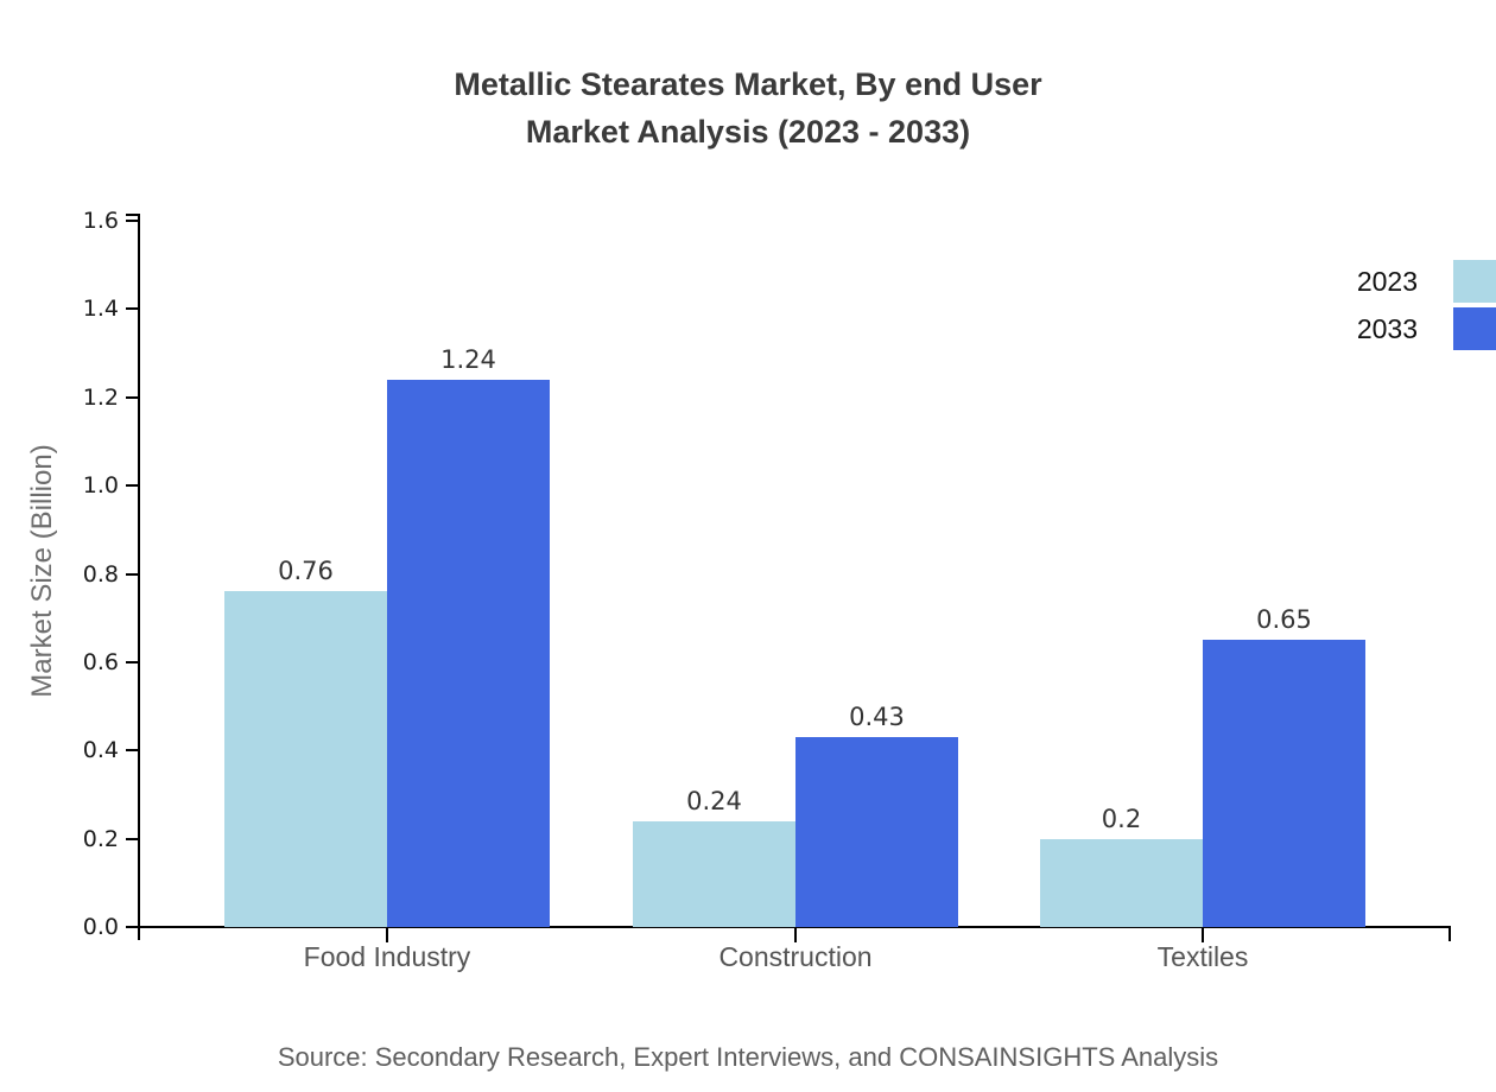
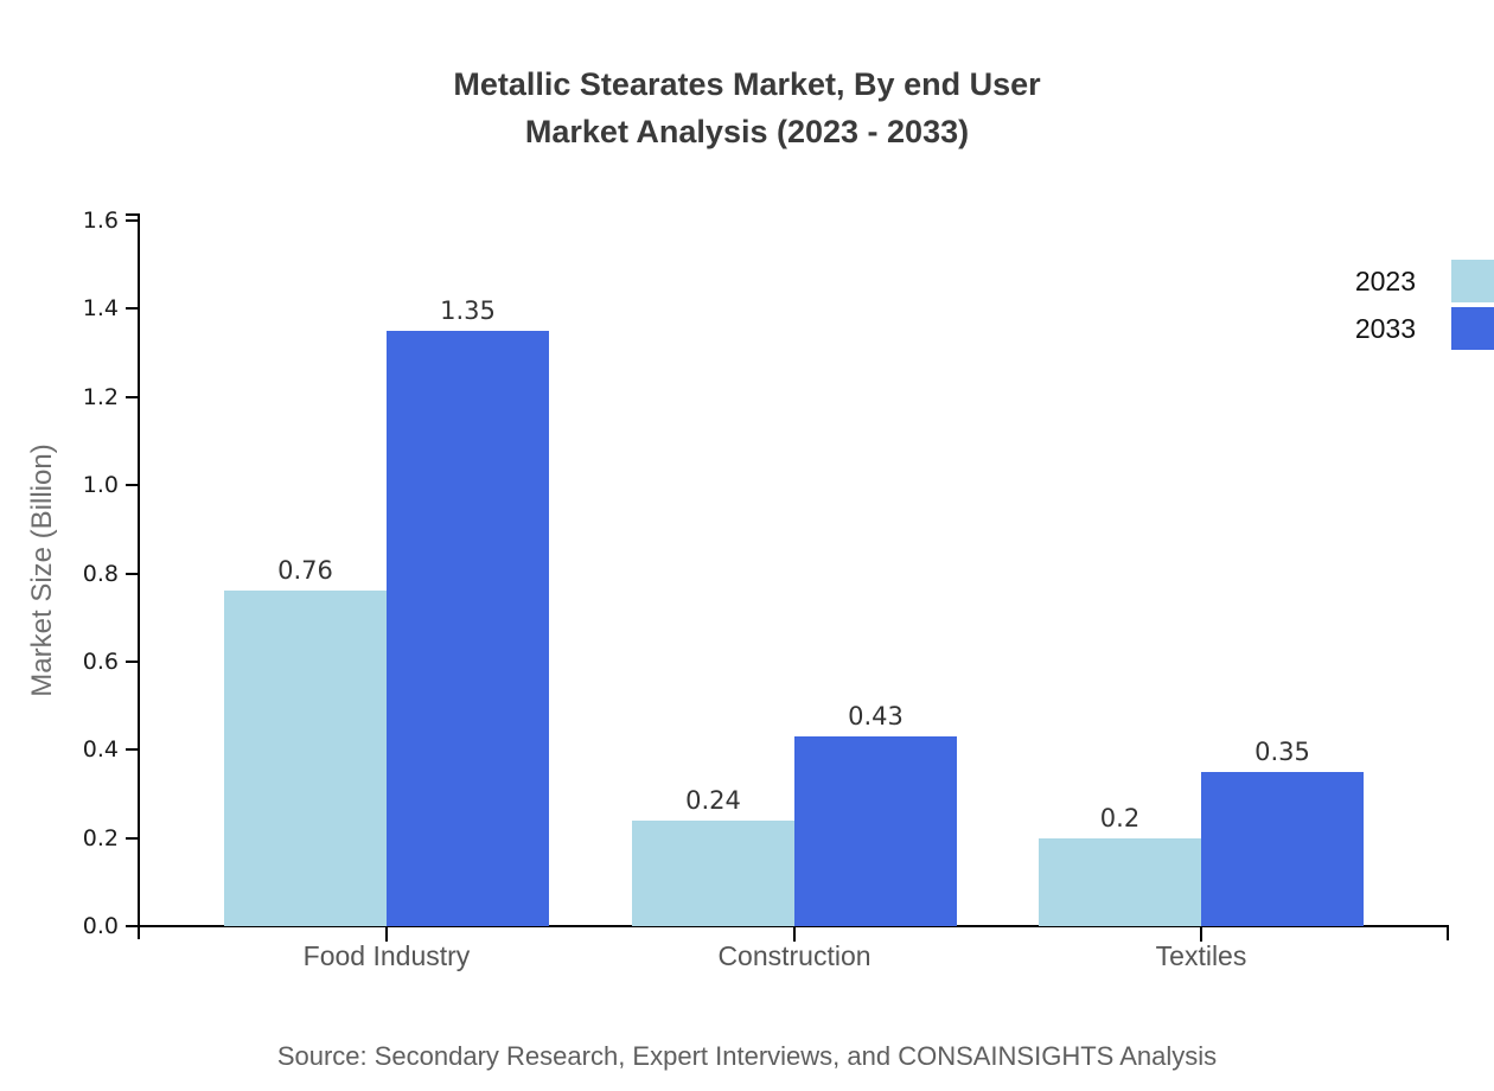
2033/Food Industry: 1.24 -> 1.35
2033/Textiles: 0.65 -> 0.35
